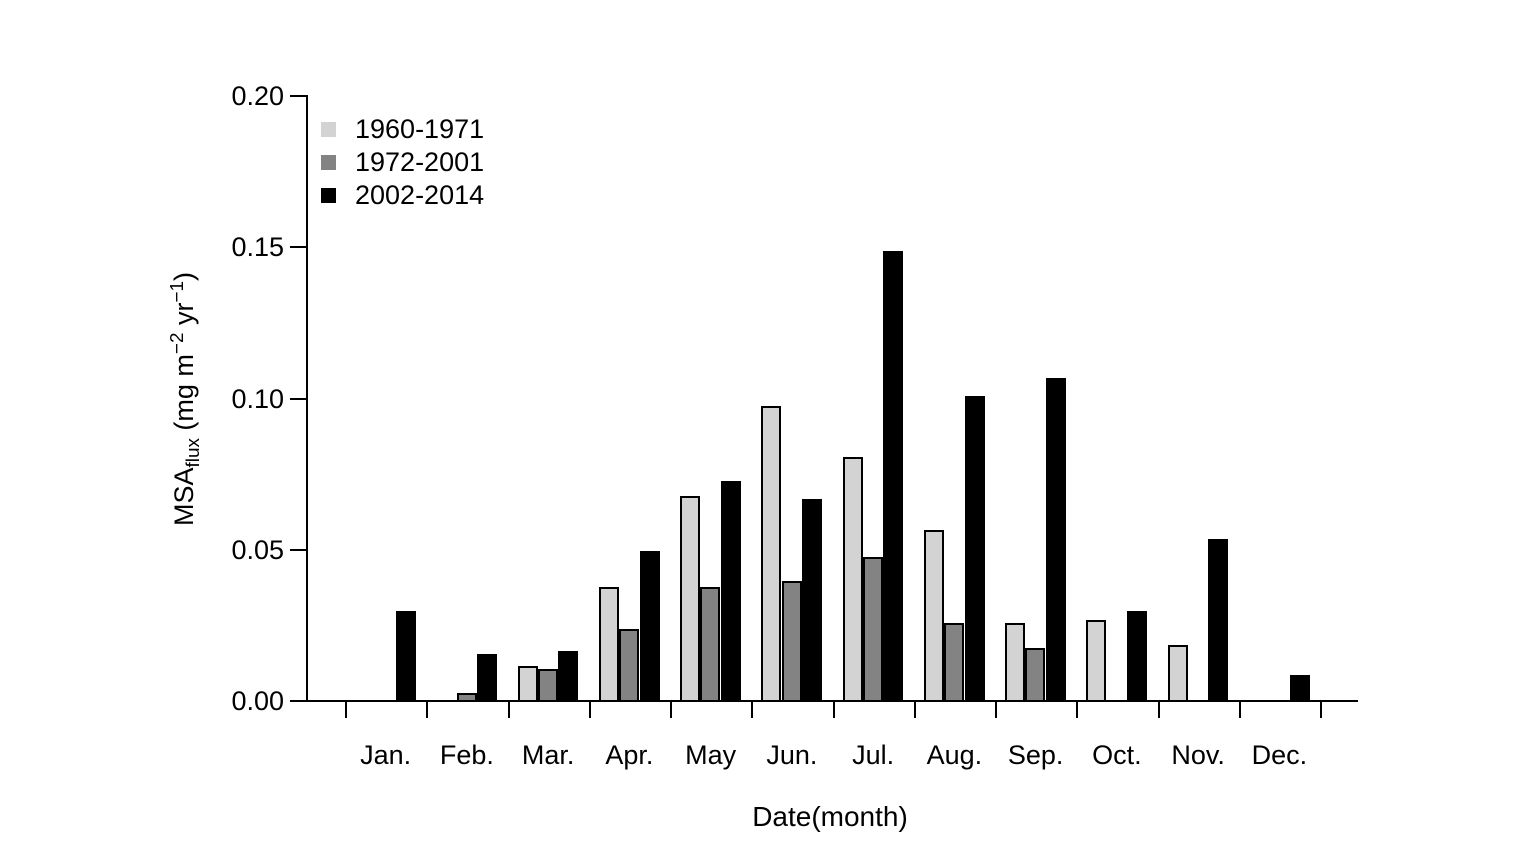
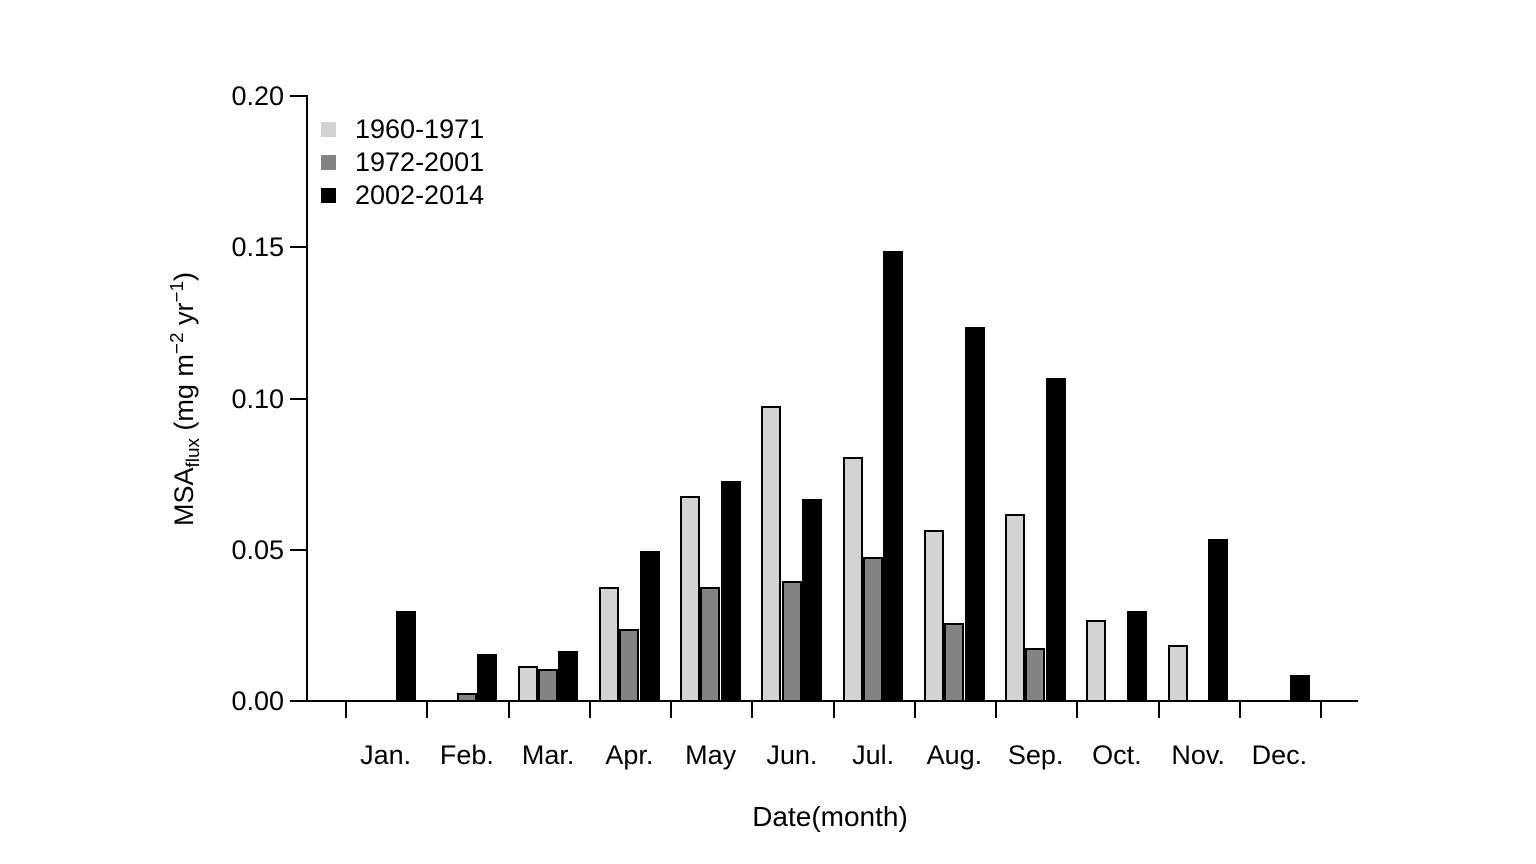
2002-2014/Aug.: 0.101 -> 0.124
1960-1971/Sep.: 0.026 -> 0.062
